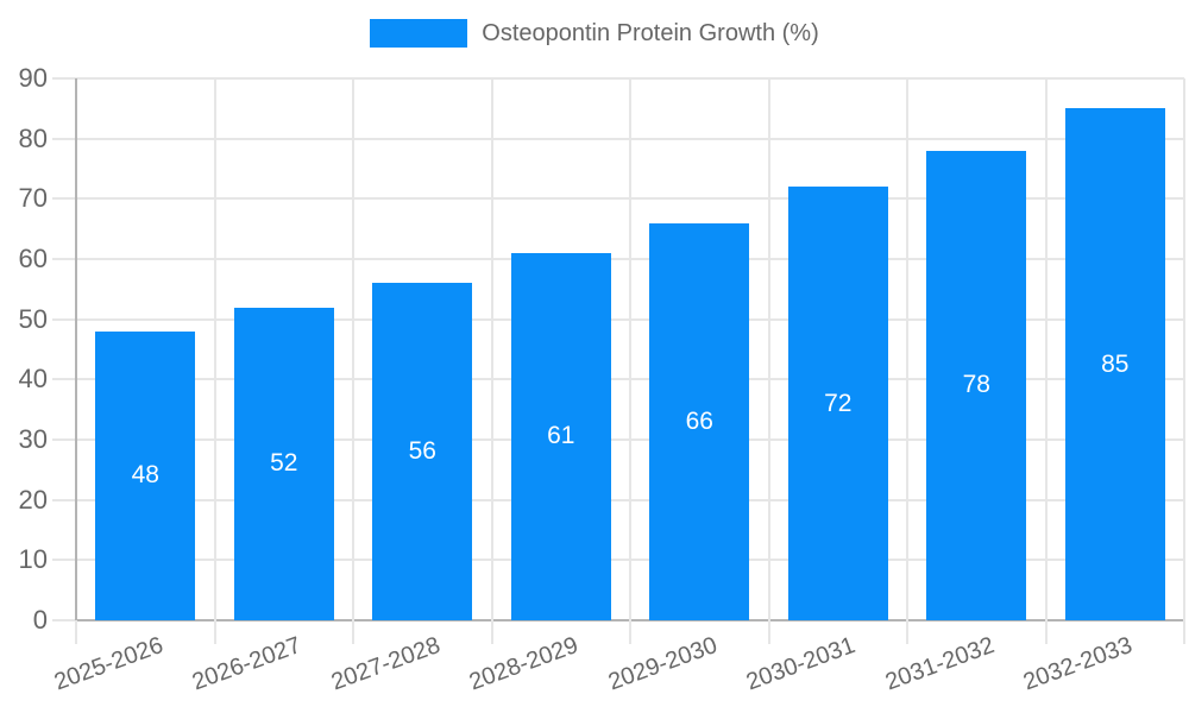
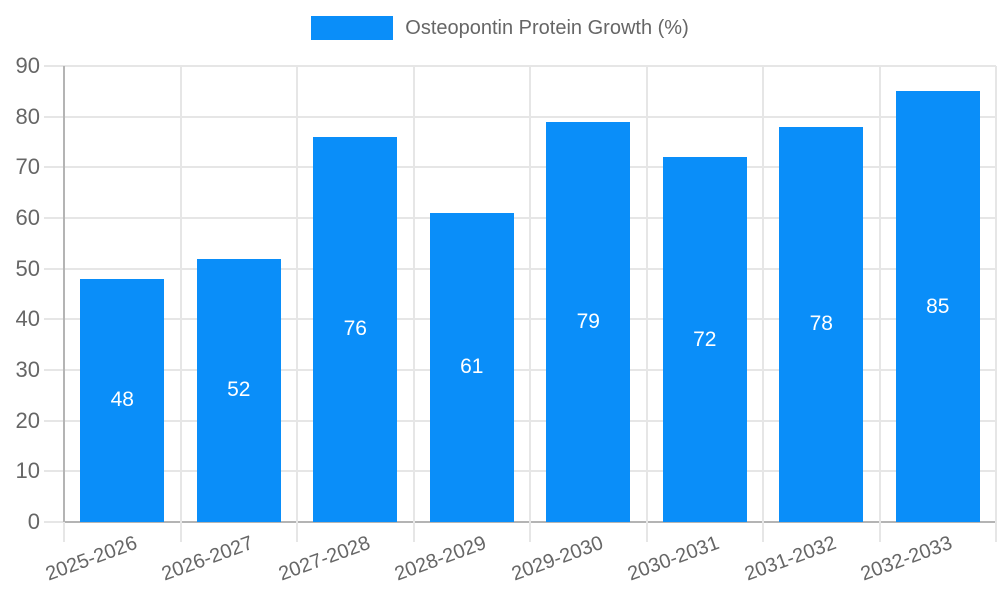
2027-2028: 56 -> 76
2029-2030: 66 -> 79
